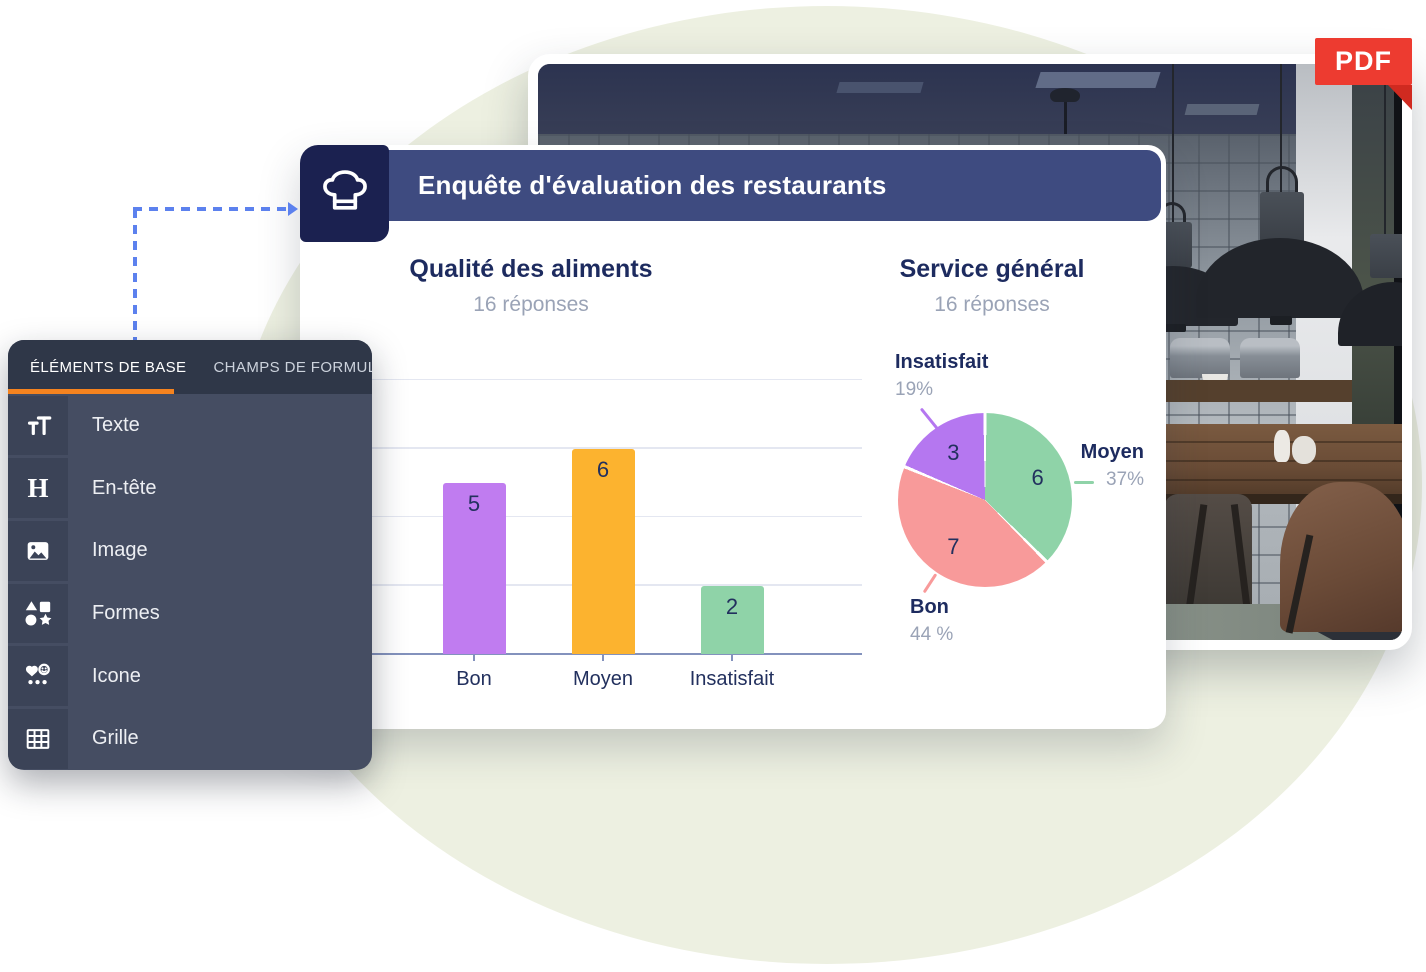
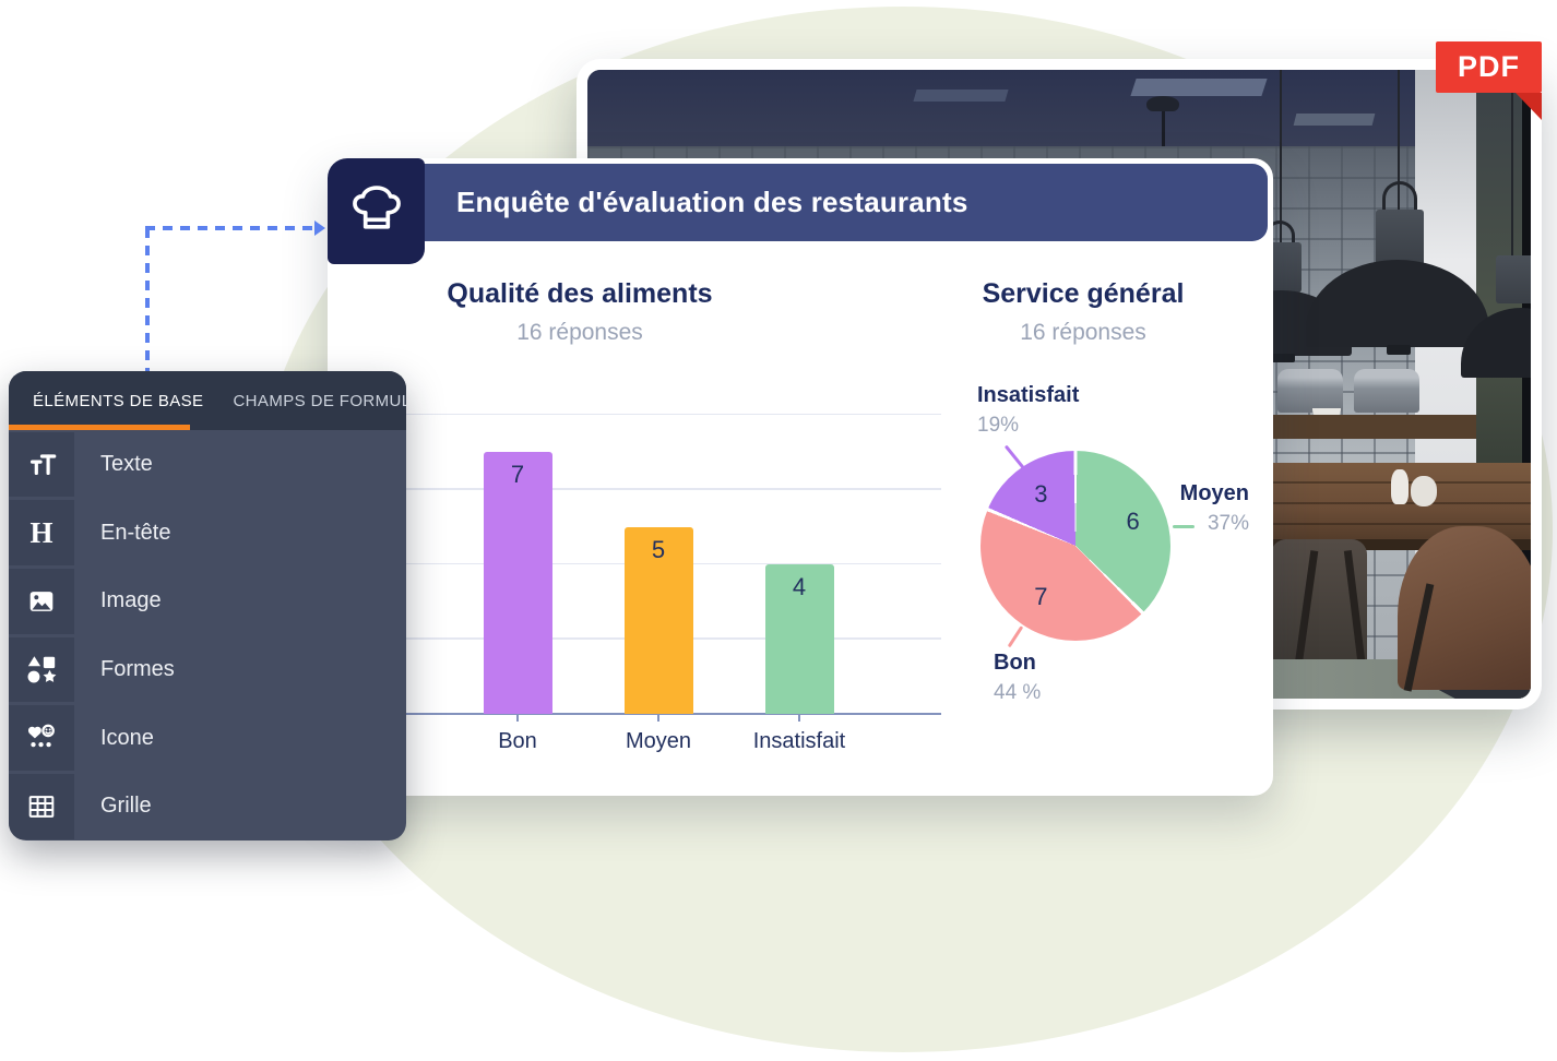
Qualité des aliments/Bon: 5 -> 7
Qualité des aliments/Moyen: 6 -> 5
Qualité des aliments/Insatisfait: 2 -> 4
